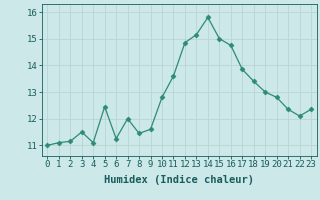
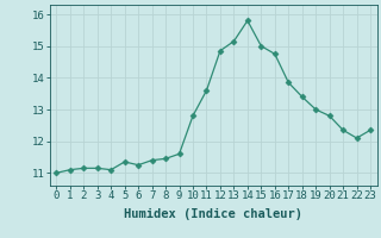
3: 11.50 -> 11.15
5: 12.45 -> 11.35
7: 12.00 -> 11.40
